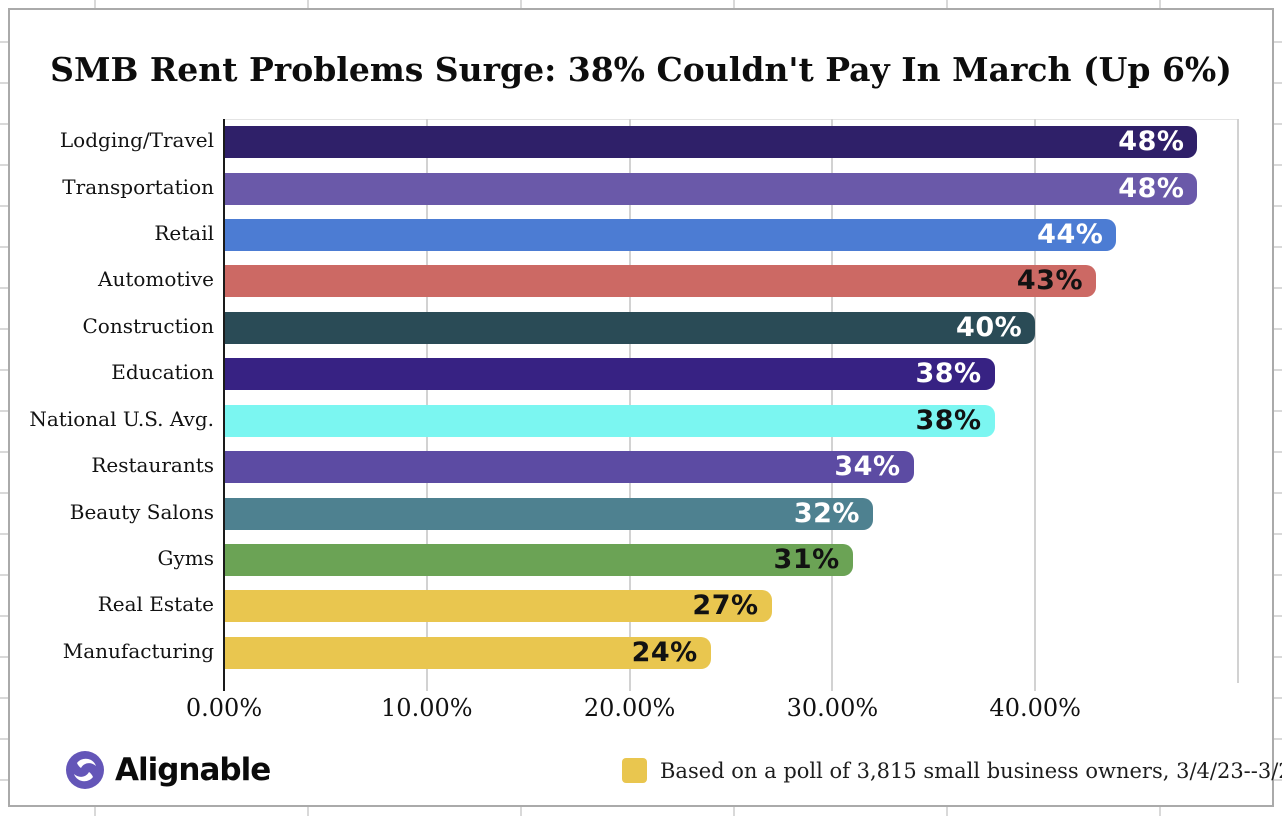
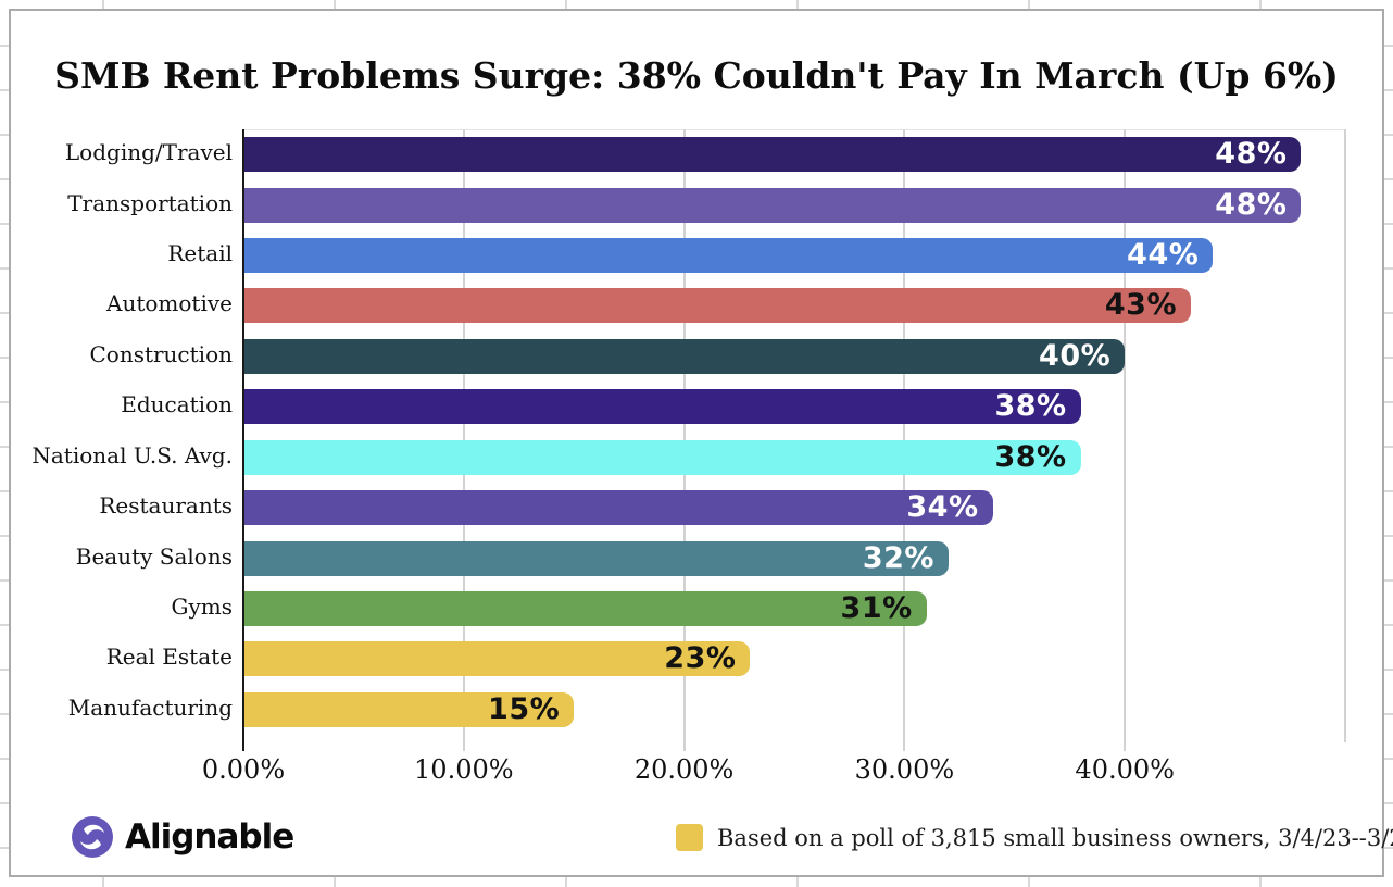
Real Estate: 27% -> 23%
Manufacturing: 24% -> 15%
